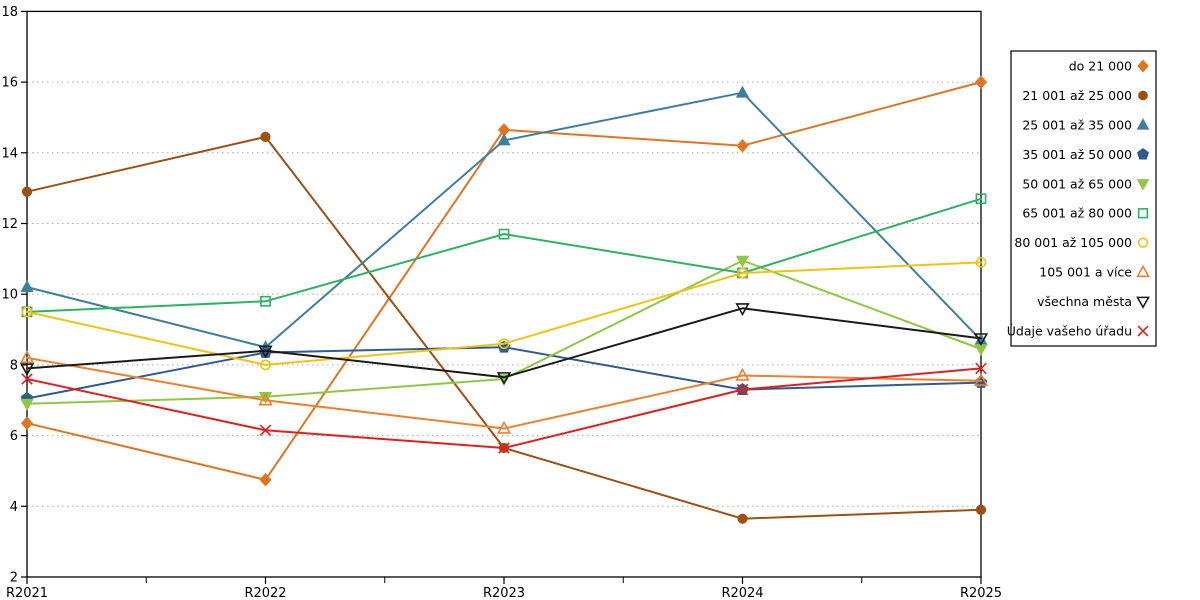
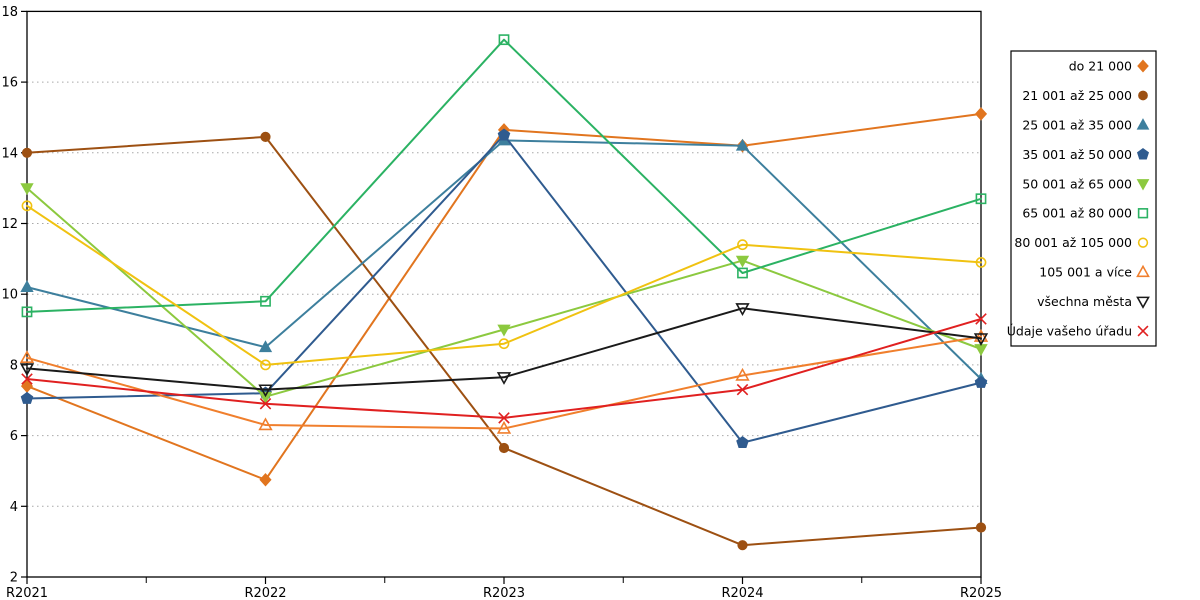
do 21 000/R2021: 6.3 -> 7.4
21 001 až 25 000/R2021: 12.9 -> 14.0
50 001 až 65 000/R2021: 6.9 -> 13.0
80 001 až 105 000/R2021: 9.5 -> 12.5
35 001 až 50 000/R2022: 8.3 -> 7.2
105 001 a více/R2022: 7.0 -> 6.3
všechna města/R2022: 8.4 -> 7.3
Údaje vašeho úřadu/R2022: 6.2 -> 6.9
35 001 až 50 000/R2023: 8.5 -> 14.5
50 001 až 65 000/R2023: 7.6 -> 9.0
65 001 až 80 000/R2023: 11.7 -> 17.2
Údaje vašeho úřadu/R2023: 5.7 -> 6.5
21 001 až 25 000/R2024: 3.6 -> 2.9
25 001 až 35 000/R2024: 15.7 -> 14.2
35 001 až 50 000/R2024: 7.3 -> 5.8
80 001 až 105 000/R2024: 10.6 -> 11.4
do 21 000/R2025: 16.0 -> 15.1
21 001 až 25 000/R2025: 3.9 -> 3.4
25 001 až 35 000/R2025: 8.7 -> 7.6
105 001 a více/R2025: 7.5 -> 8.8
Údaje vašeho úřadu/R2025: 7.9 -> 9.3
